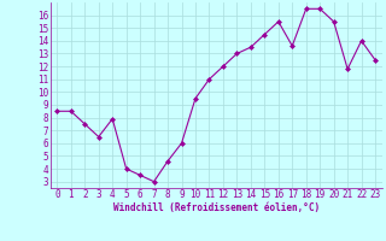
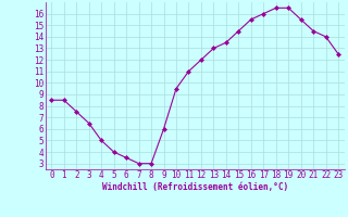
4: 7.9 -> 5.0
8: 4.6 -> 3.0
17: 13.6 -> 16.0
21: 11.8 -> 14.5
